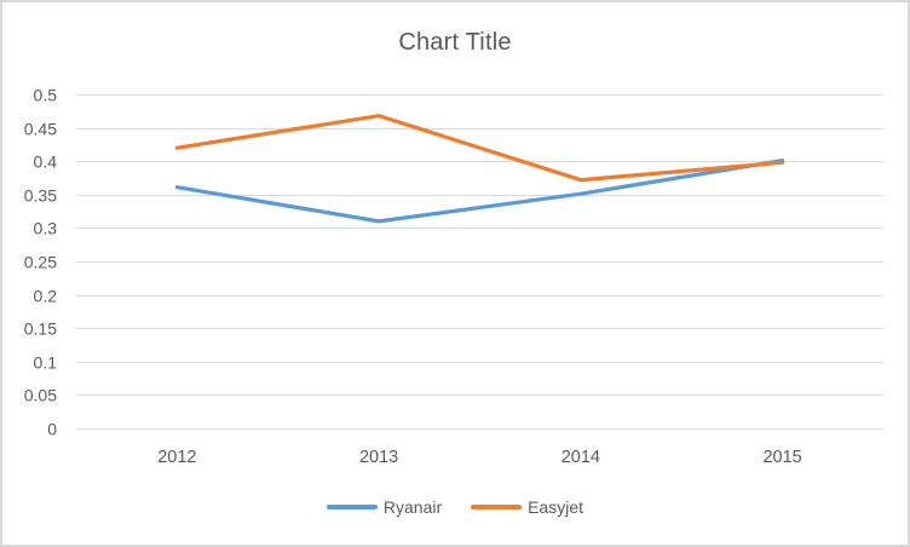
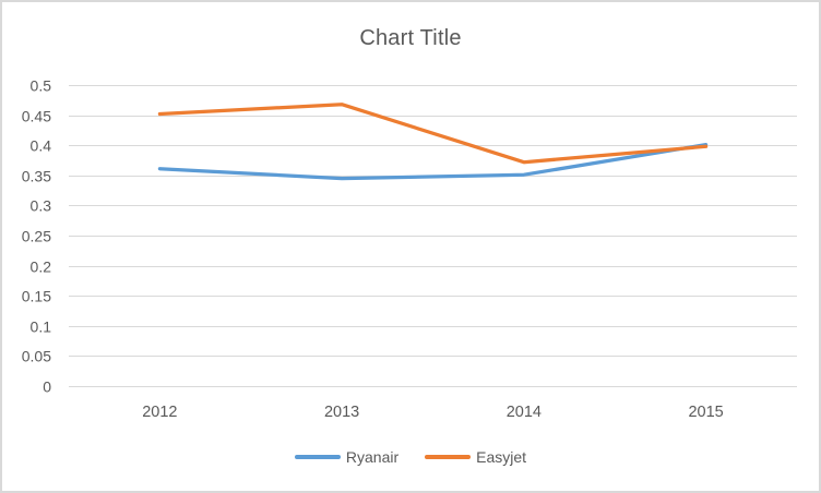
Easyjet/2012: 0.42 -> 0.45
Ryanair/2013: 0.31 -> 0.34
